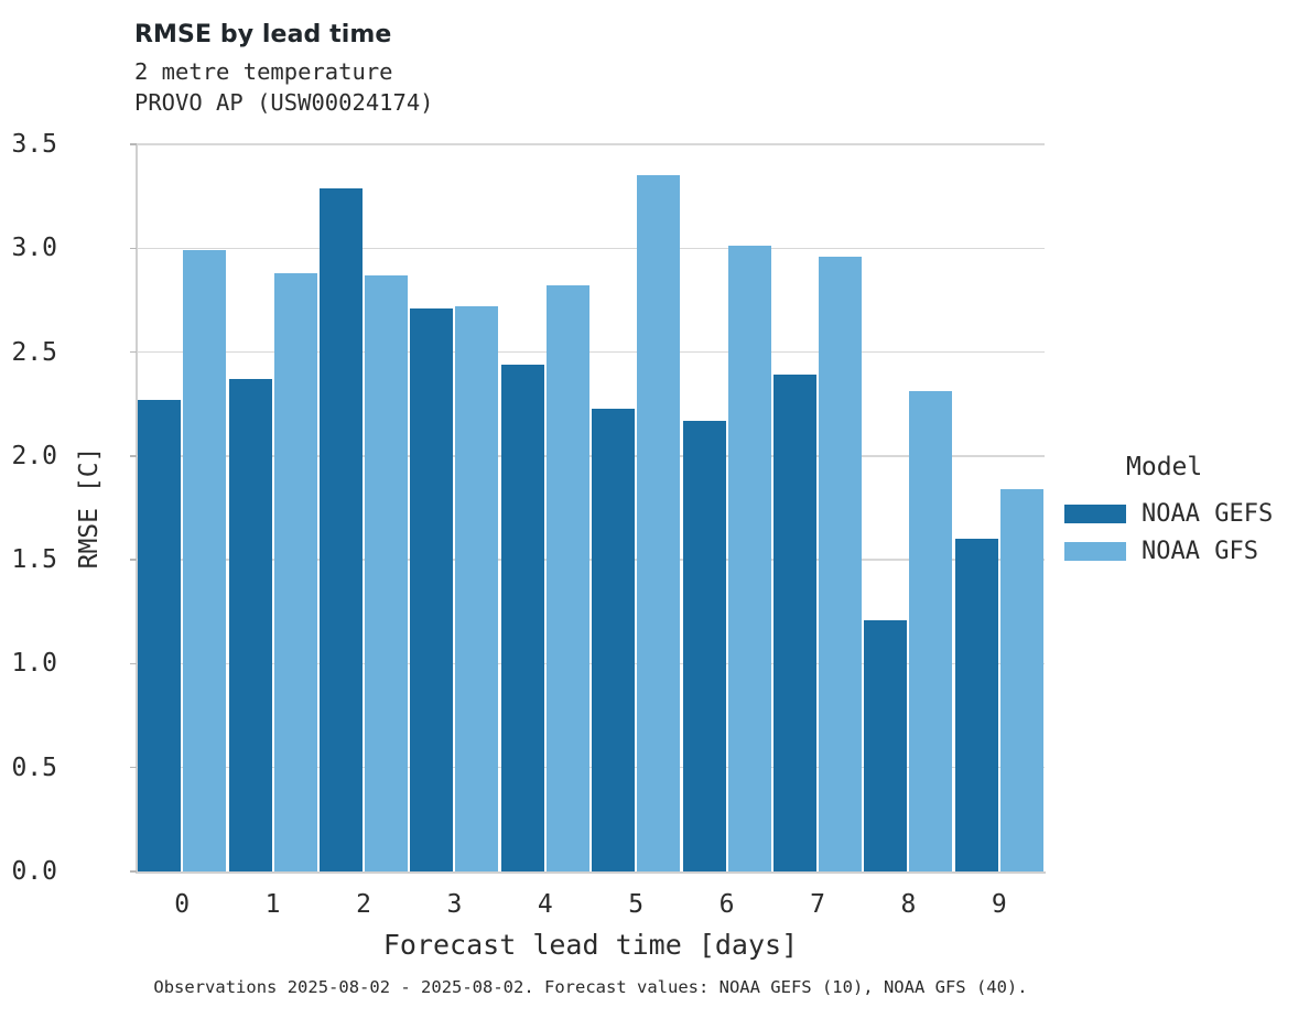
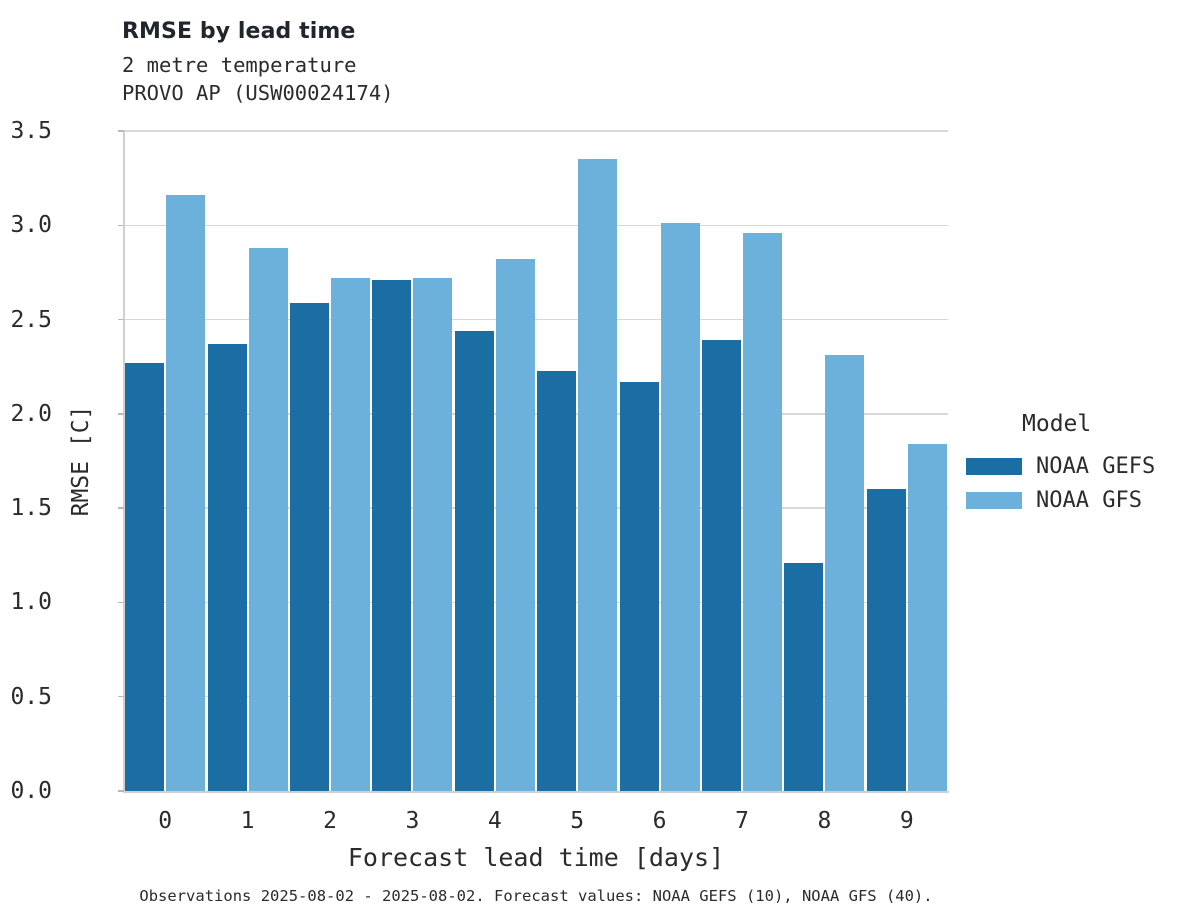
NOAA GFS/0: 2.99 -> 3.16
NOAA GEFS/2: 3.29 -> 2.59
NOAA GFS/2: 2.87 -> 2.72
